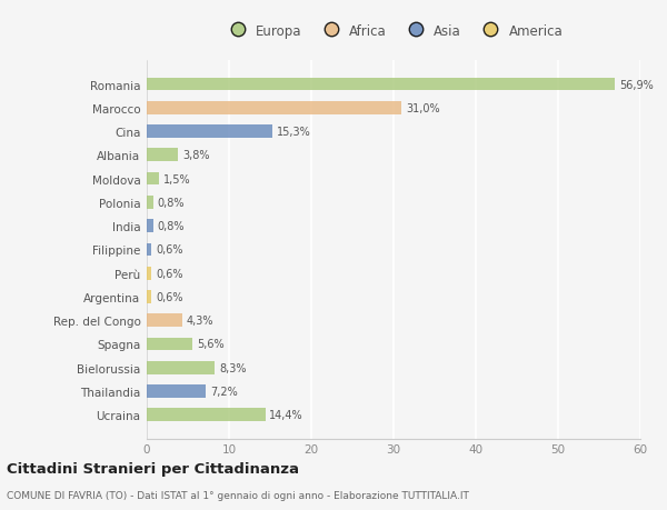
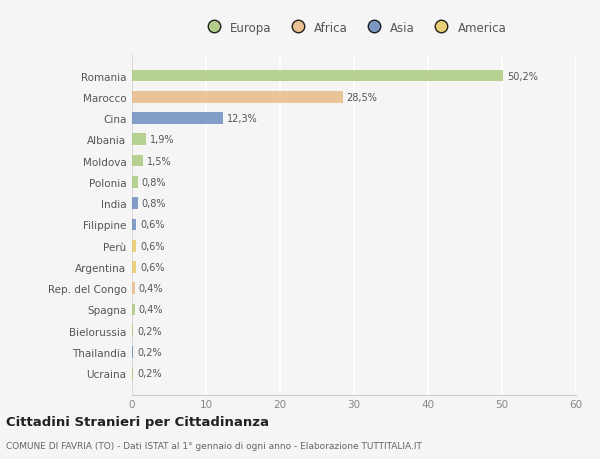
Romania: 56,9% -> 50,2%
Marocco: 31,0% -> 28,5%
Cina: 15,3% -> 12,3%
Albania: 3,8% -> 1,9%
Rep. del Congo: 4,3% -> 0,4%
Spagna: 5,6% -> 0,4%
Bielorussia: 8,3% -> 0,2%
Thailandia: 7,2% -> 0,2%
Ucraina: 14,4% -> 0,2%
